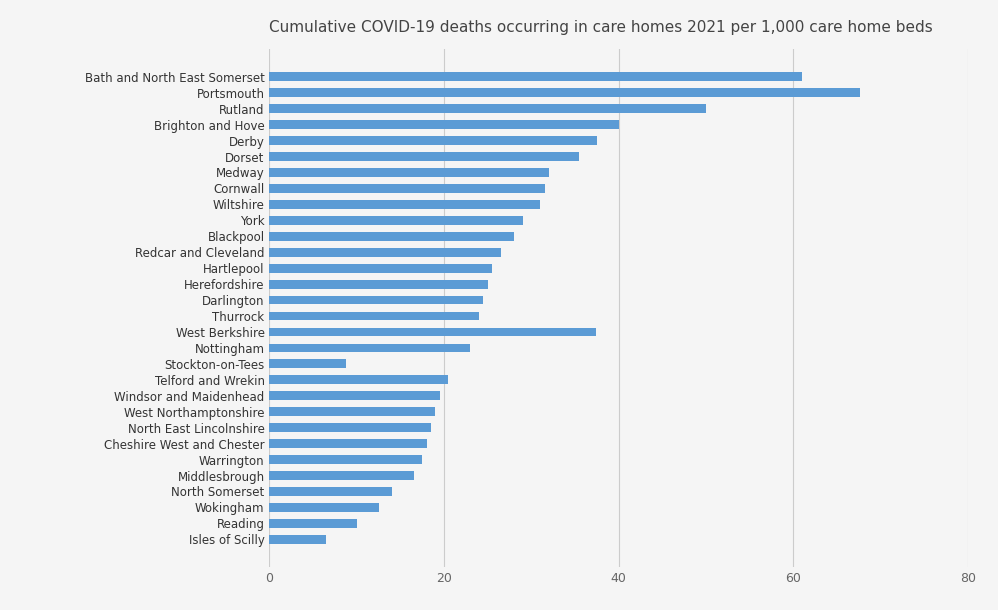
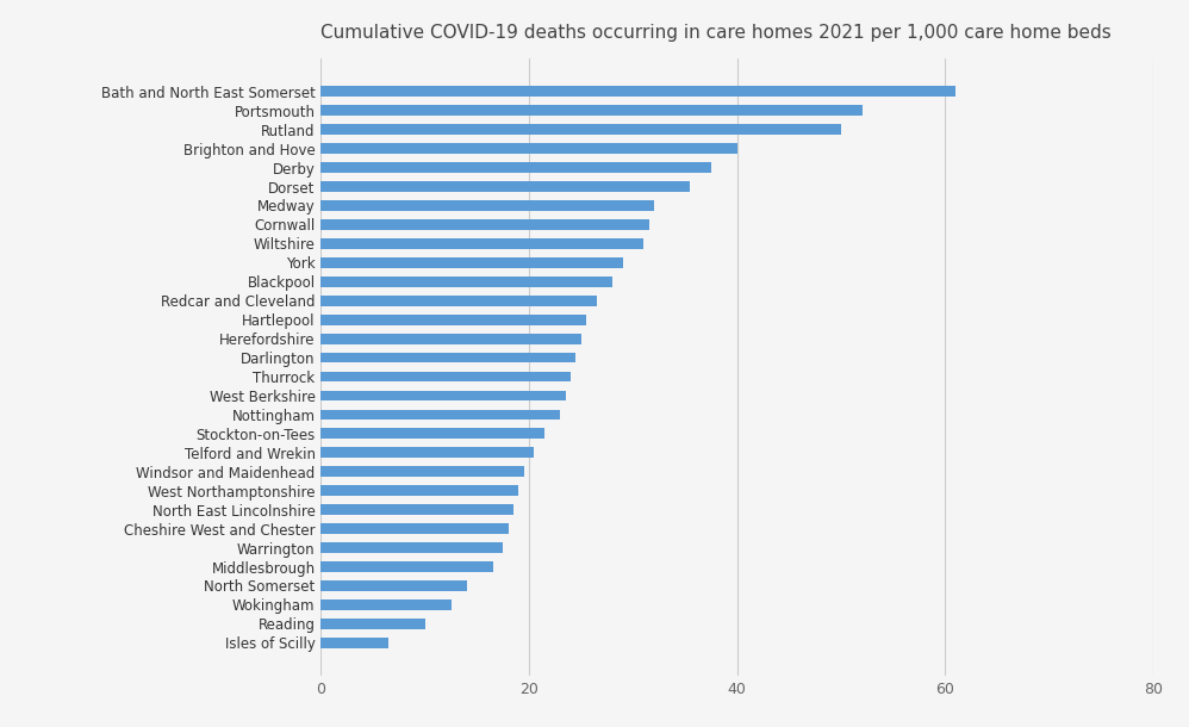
Portsmouth: 67.6 -> 52.0
West Berkshire: 37.4 -> 23.5
Stockton-on-Tees: 8.8 -> 21.5
